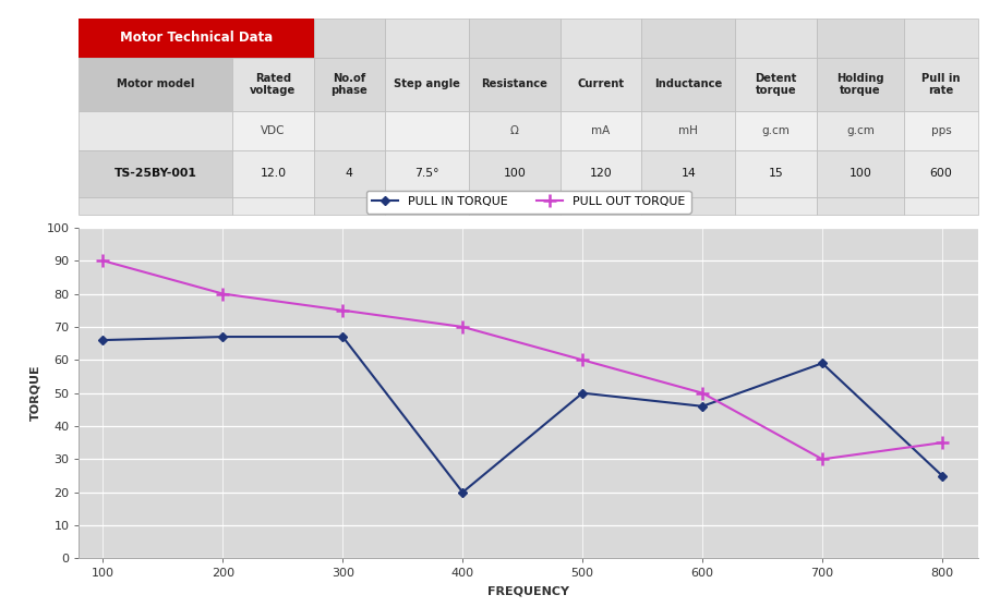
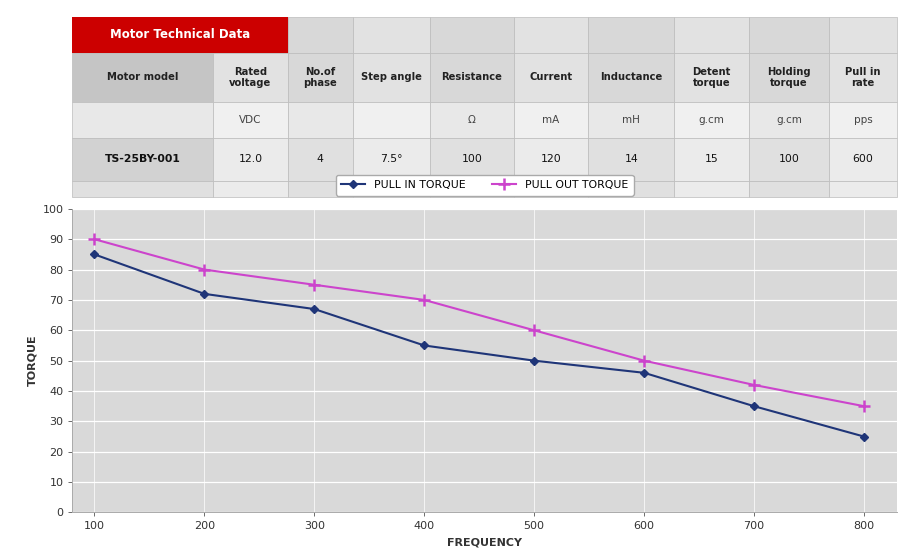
PULL IN TORQUE/100: 66 -> 85
PULL IN TORQUE/200: 67 -> 72
PULL IN TORQUE/400: 20 -> 55
PULL IN TORQUE/700: 59 -> 35
PULL OUT TORQUE/700: 30 -> 42
